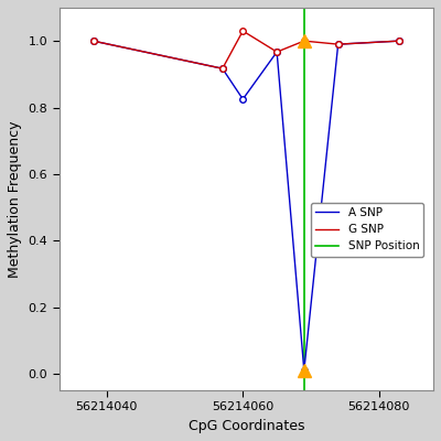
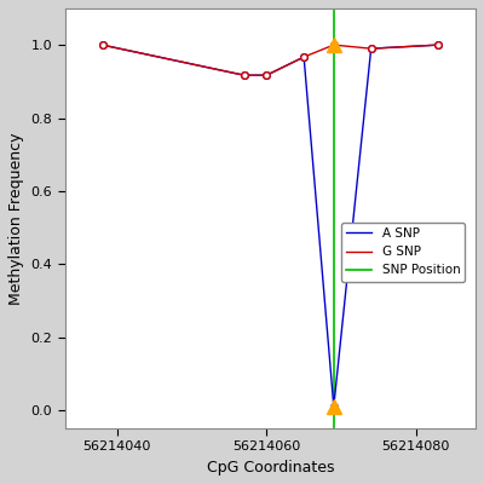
A SNP/56214060: 0.825 -> 0.917
G SNP/56214060: 1.030 -> 0.917
